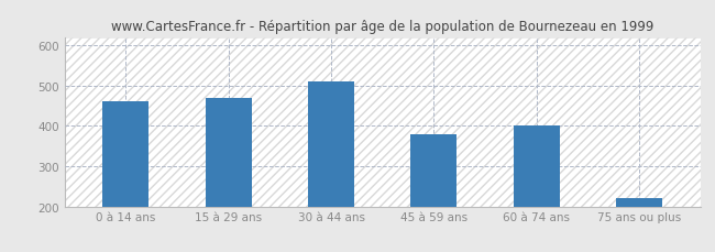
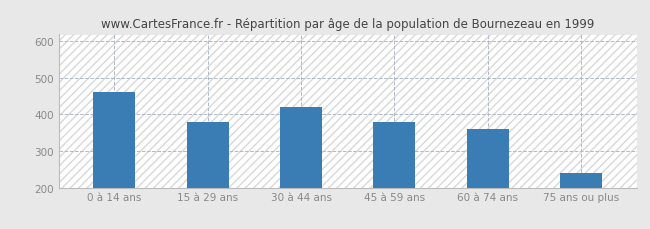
15 à 29 ans: 470 -> 380
30 à 44 ans: 510 -> 420
60 à 74 ans: 400 -> 360
75 ans ou plus: 220 -> 240
